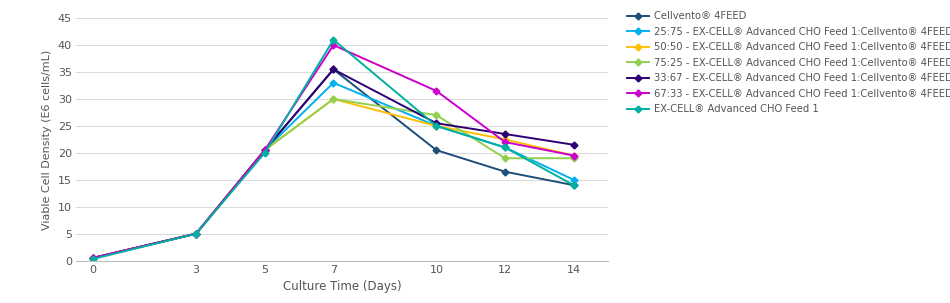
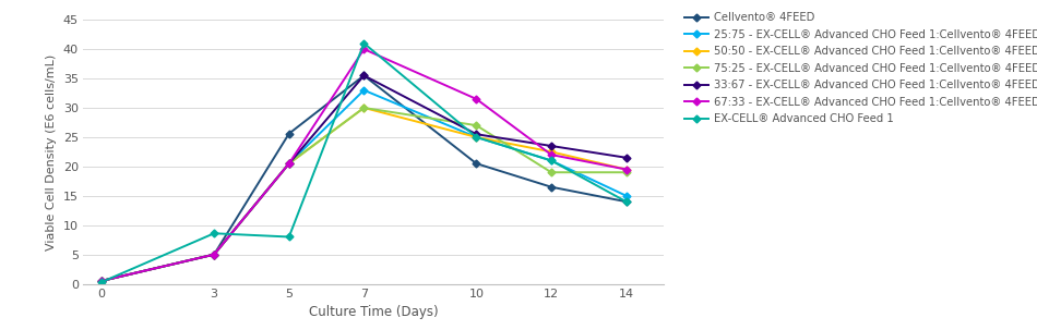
EX-CELL® Advanced CHO Feed 1/3: 5.0 -> 8.6
Cellvento® 4FEED/5: 20.5 -> 25.6
EX-CELL® Advanced CHO Feed 1/5: 20.0 -> 8.0
